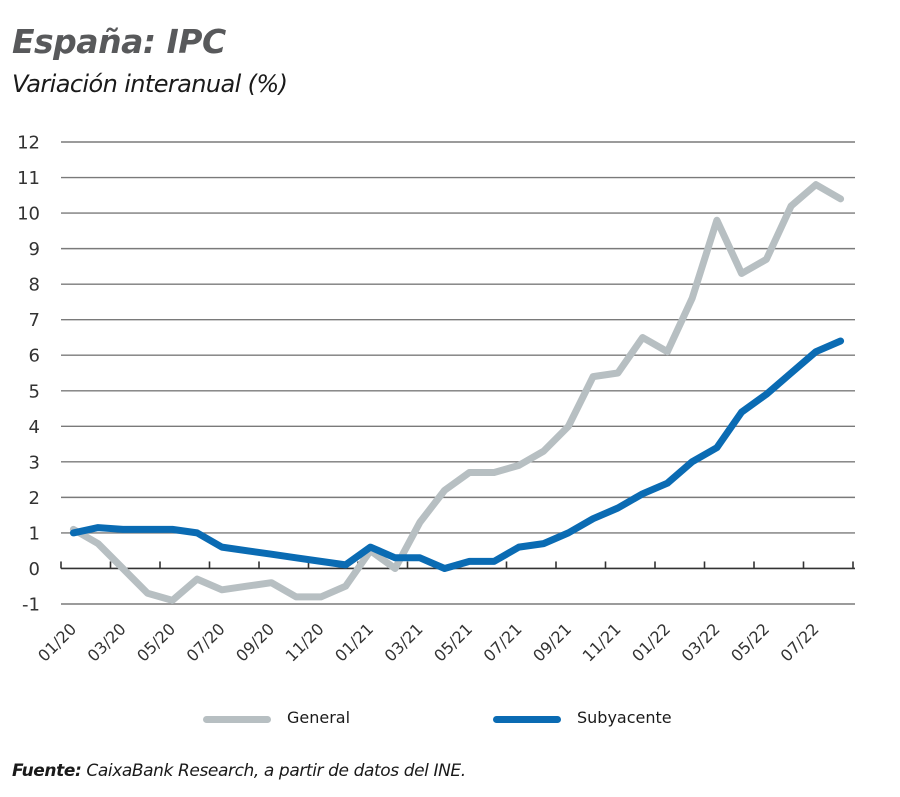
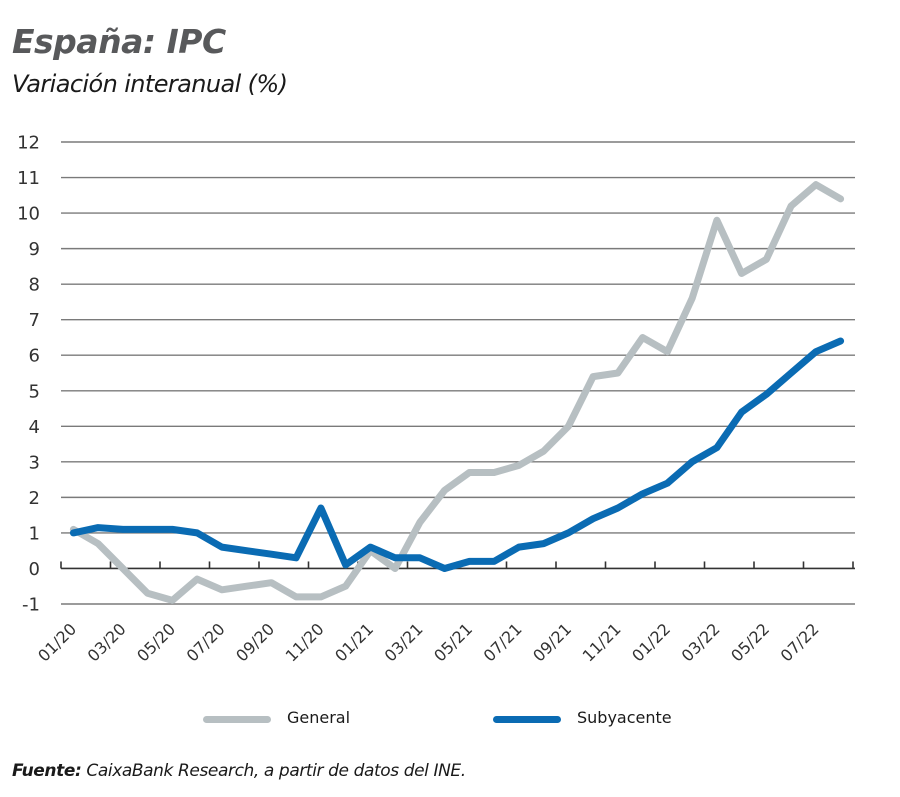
Subyacente/11/20: 0.2 -> 1.7
